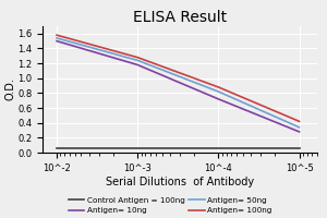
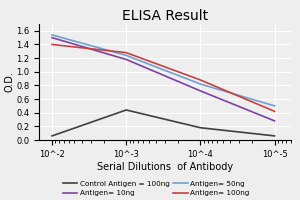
Antigen= 100ng/10^-2: 1.58 -> 1.40
Control Antigen = 100ng/10^-3: 0.06 -> 0.44
Control Antigen = 100ng/10^-4: 0.06 -> 0.18
Antigen= 50ng/10^-5: 0.34 -> 0.50
